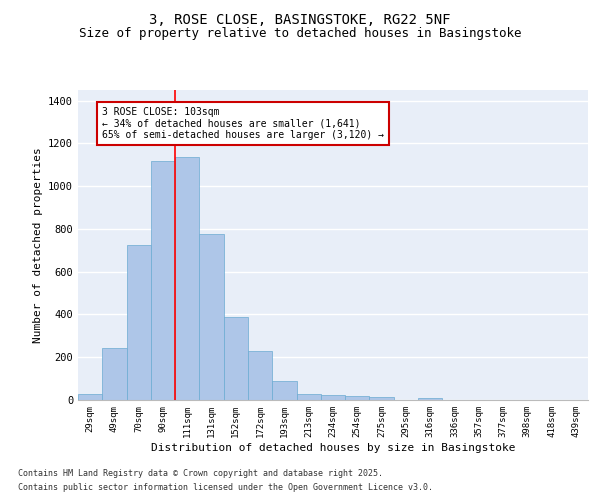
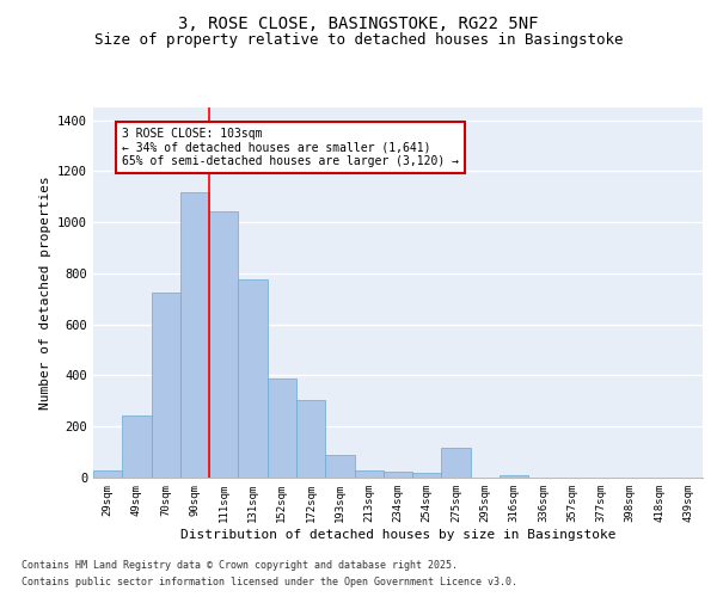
111sqm: 1135 -> 1045
172sqm: 230 -> 305
275sqm: 15 -> 115
